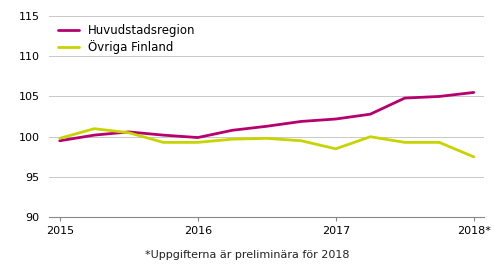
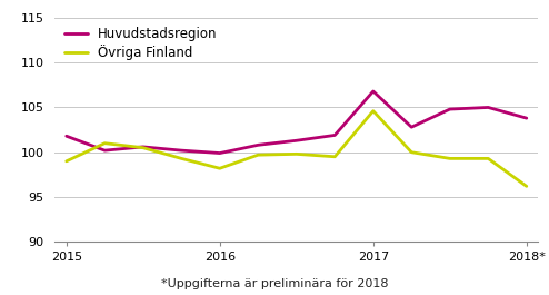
Huvudstadsregion/2015: 99.5 -> 101.8
Övriga Finland/2015: 99.8 -> 99.0
Övriga Finland/2016: 99.3 -> 98.2
Huvudstadsregion/2017: 102.2 -> 106.8
Övriga Finland/2017: 98.5 -> 104.6
Huvudstadsregion/2018*: 105.5 -> 103.8
Övriga Finland/2018*: 97.5 -> 96.2
